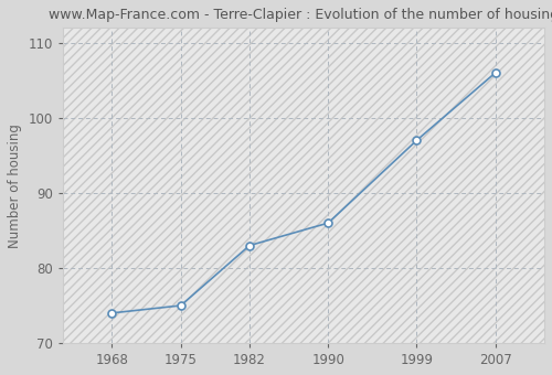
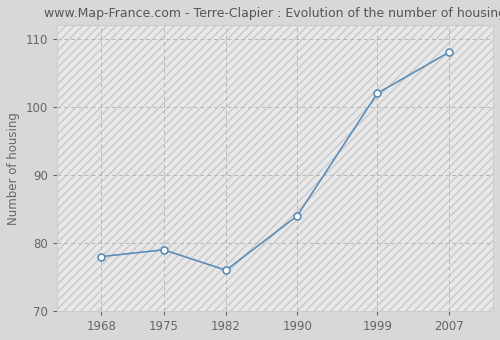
1968: 74 -> 78
1975: 75 -> 79
1982: 83 -> 76
1990: 86 -> 84
1999: 97 -> 102
2007: 106 -> 108
